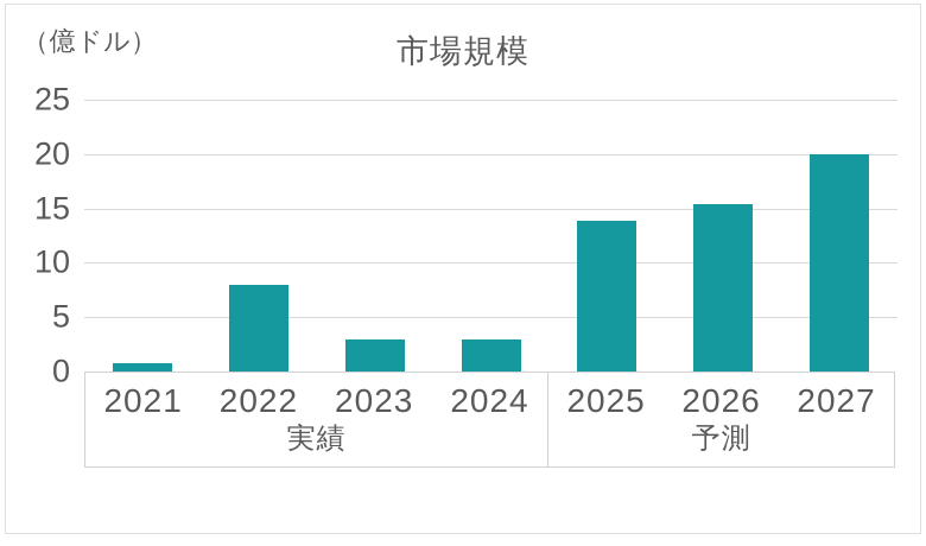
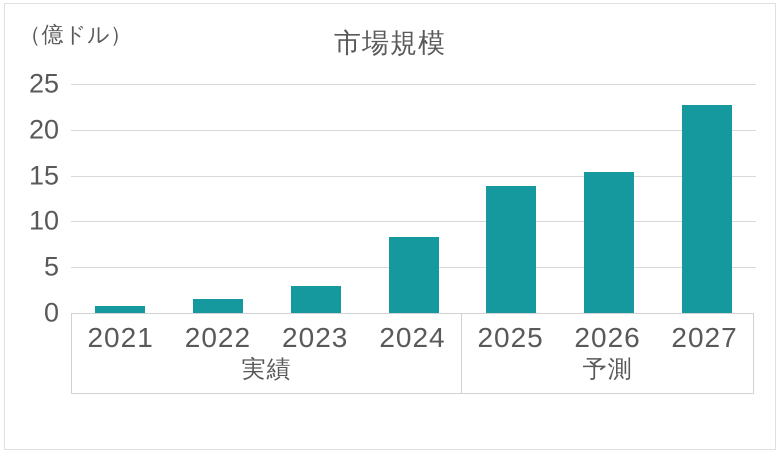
2022: 8 -> 2
2024: 3 -> 8
2027: 20 -> 23
